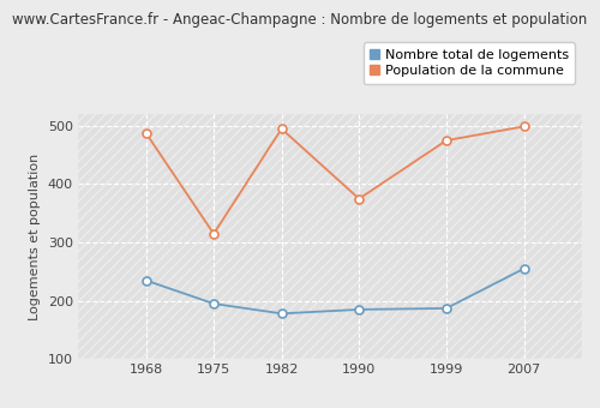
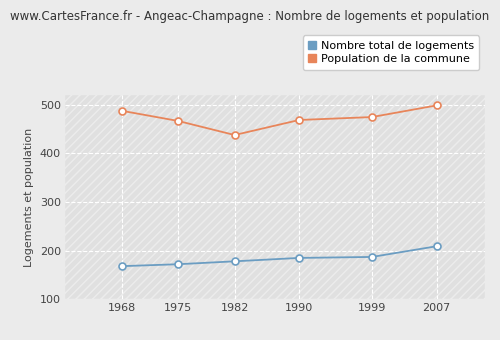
Nombre total de logements/1968: 235 -> 168
Nombre total de logements/1975: 195 -> 172
Population de la commune/1975: 315 -> 467
Population de la commune/1982: 495 -> 438
Population de la commune/1990: 375 -> 469
Nombre total de logements/2007: 255 -> 209
